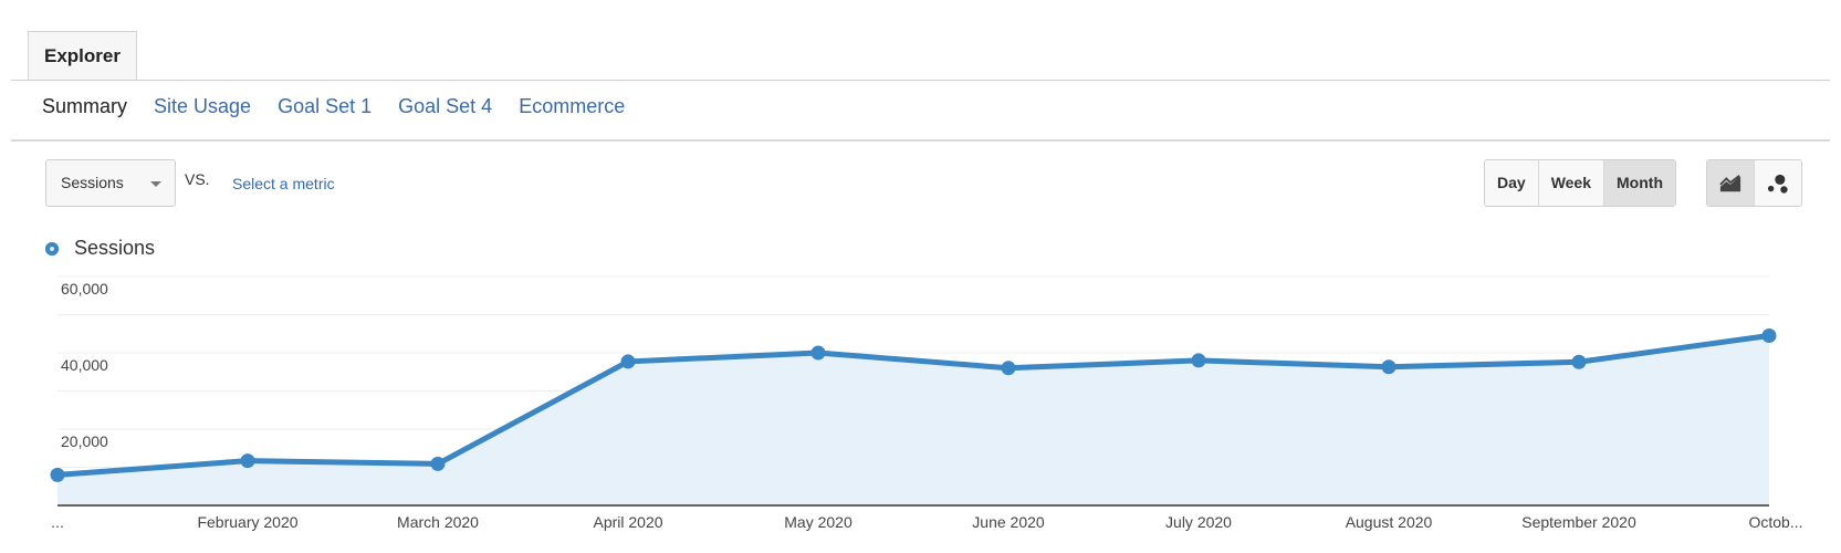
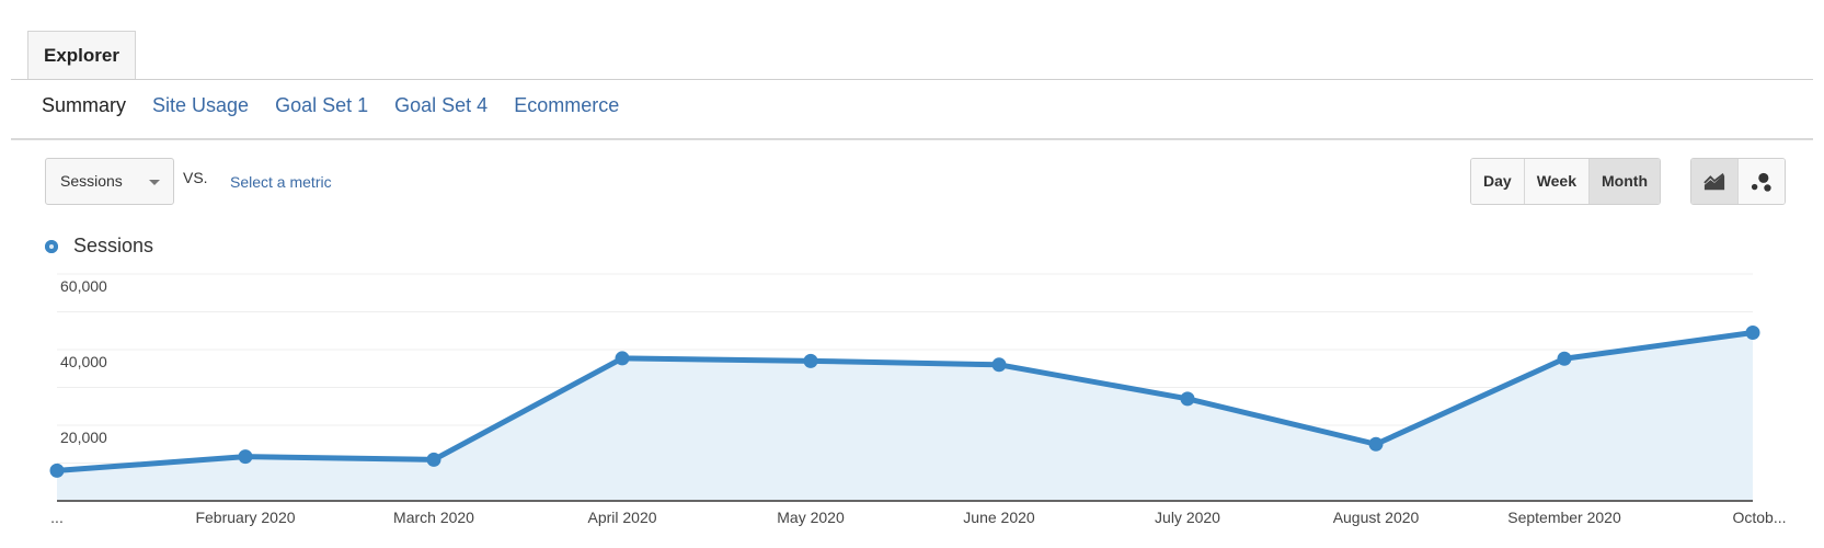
May 2020: 40000 -> 37000
July 2020: 38000 -> 27000
August 2020: 36000 -> 15000
